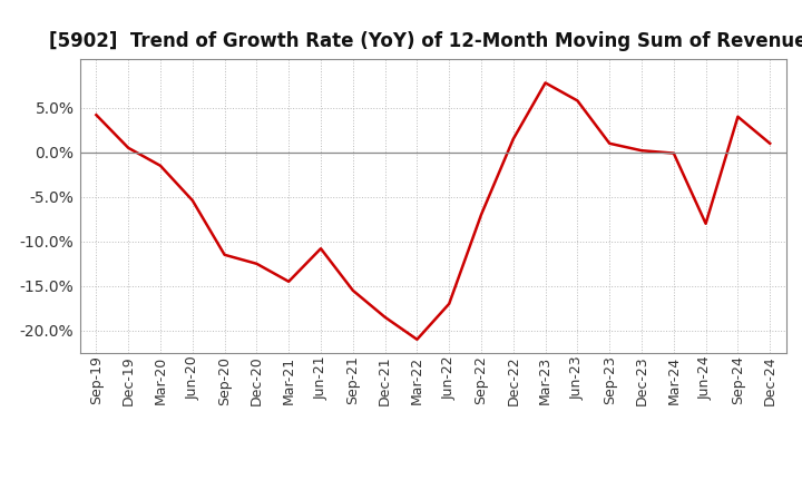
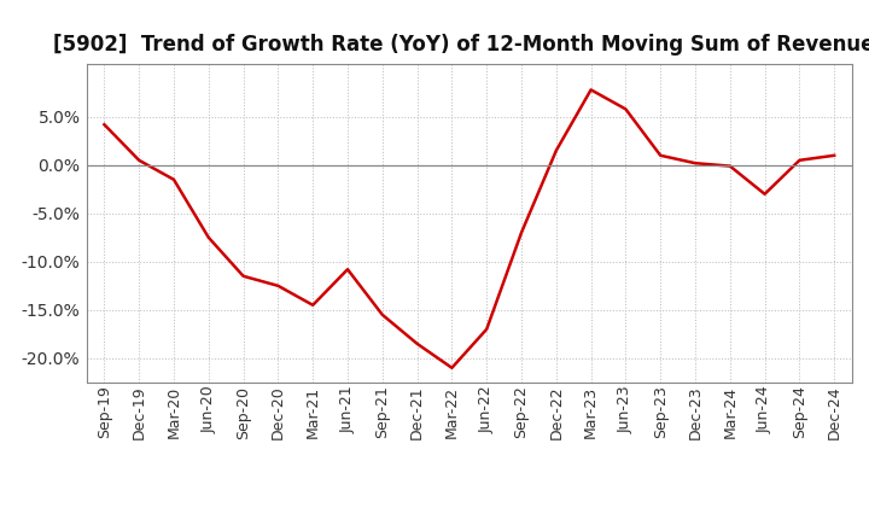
Jun-20: -5.4% -> -7.5%
Jun-24: -8.0% -> -3.0%
Sep-24: 4.0% -> 0.5%
